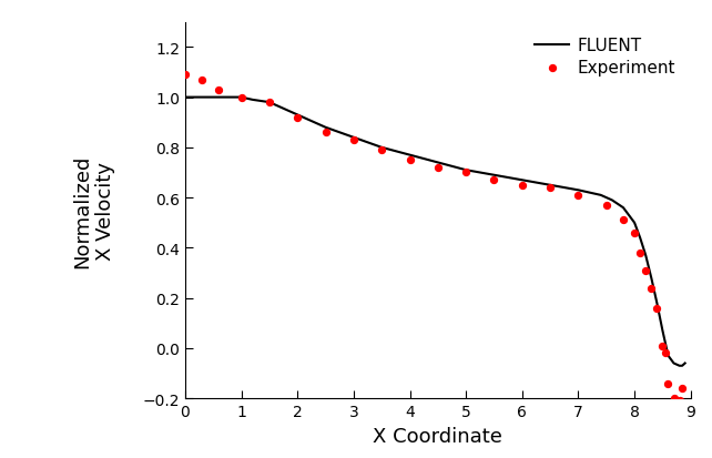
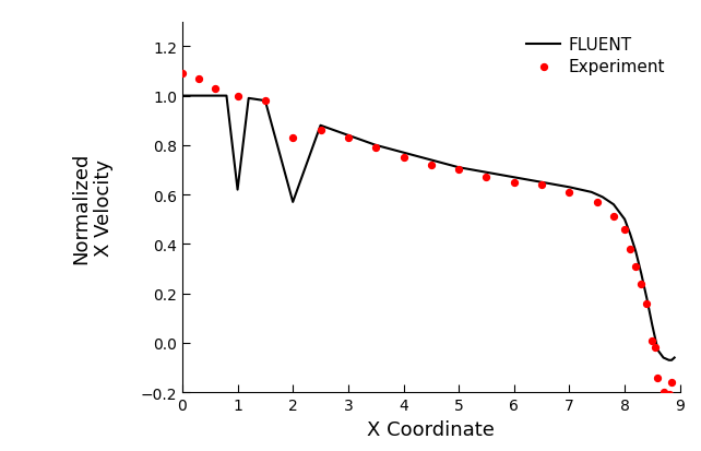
FLUENT/1: 1.00 -> 0.62
Experiment/2: 0.92 -> 0.83
FLUENT/2: 0.93 -> 0.57
